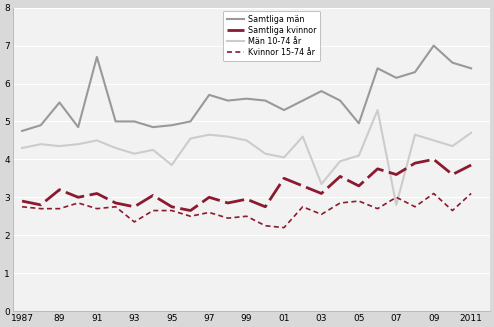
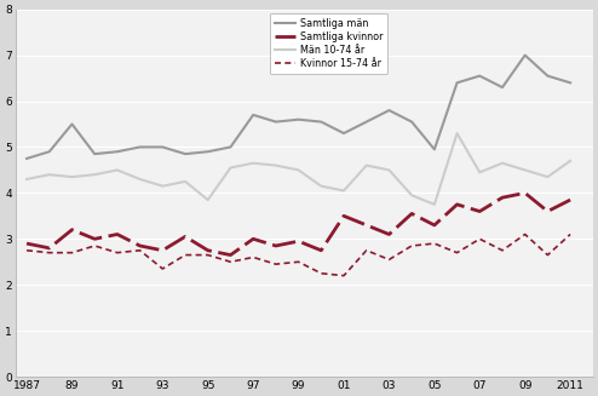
Samtliga män/91: 6.70 -> 4.90
Män 10-74 år/03: 3.35 -> 4.50
Män 10-74 år/05: 4.10 -> 3.75
Samtliga män/07: 6.15 -> 6.55
Män 10-74 år/07: 2.80 -> 4.45
